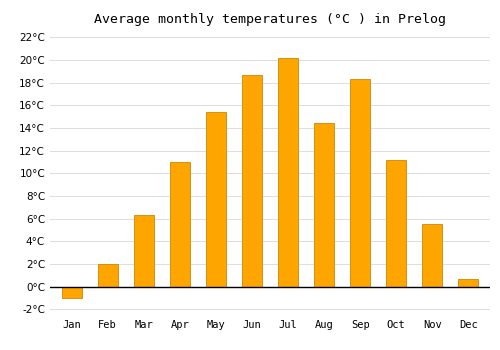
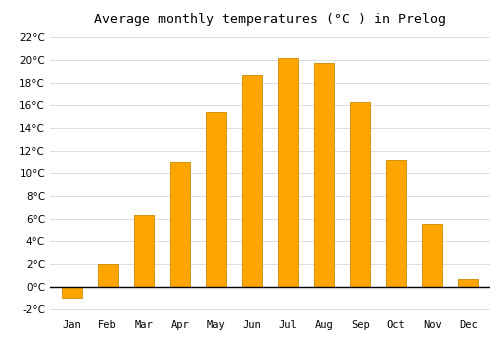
Aug: 14.4°C -> 19.7°C
Sep: 18.3°C -> 16.3°C
